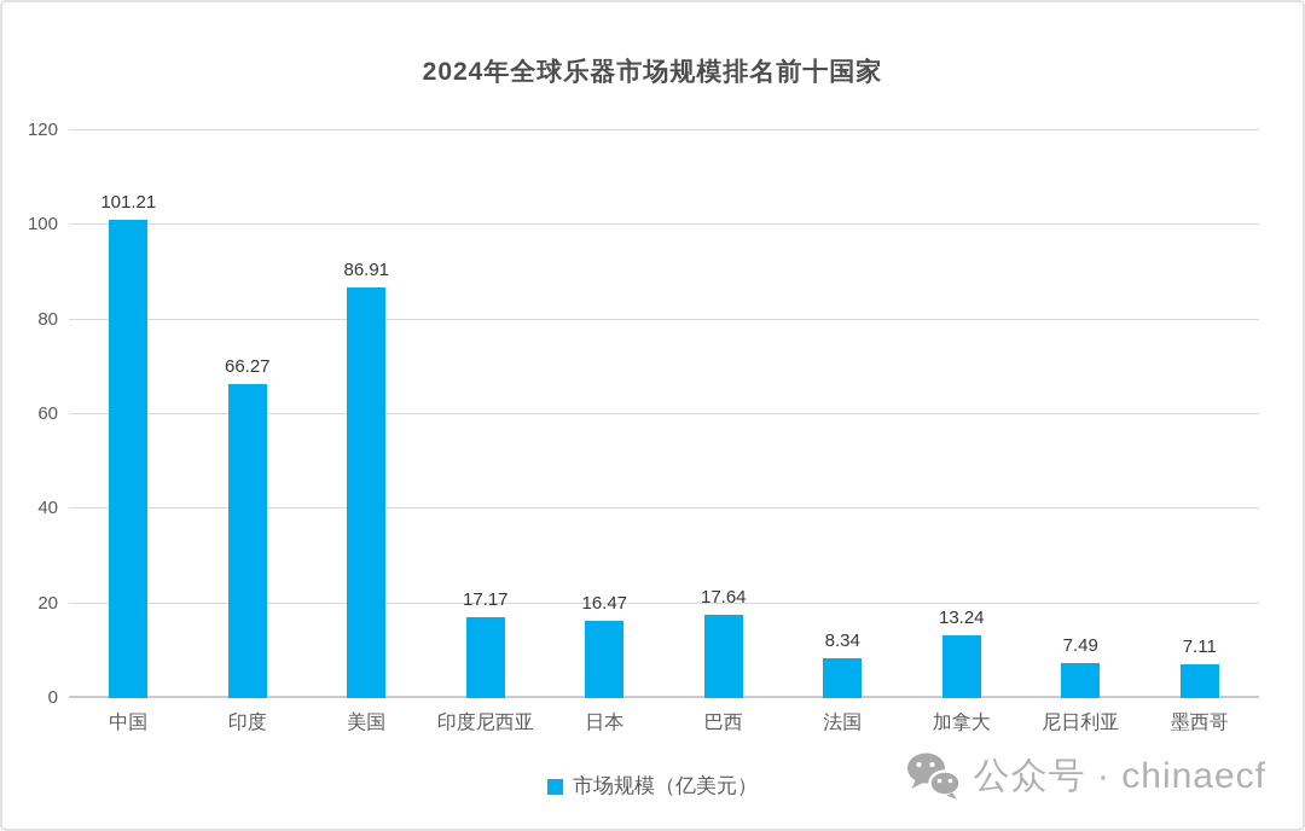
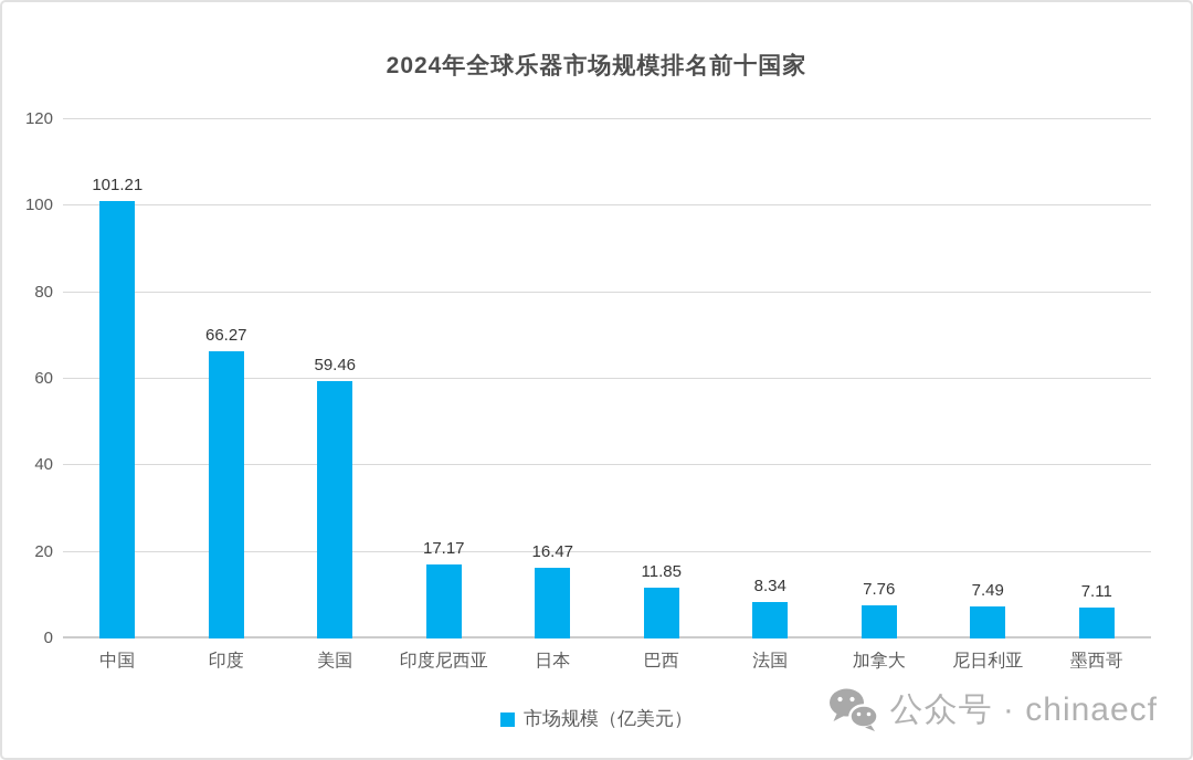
美国: 86.91 -> 59.46
巴西: 17.64 -> 11.85
加拿大: 13.24 -> 7.76
